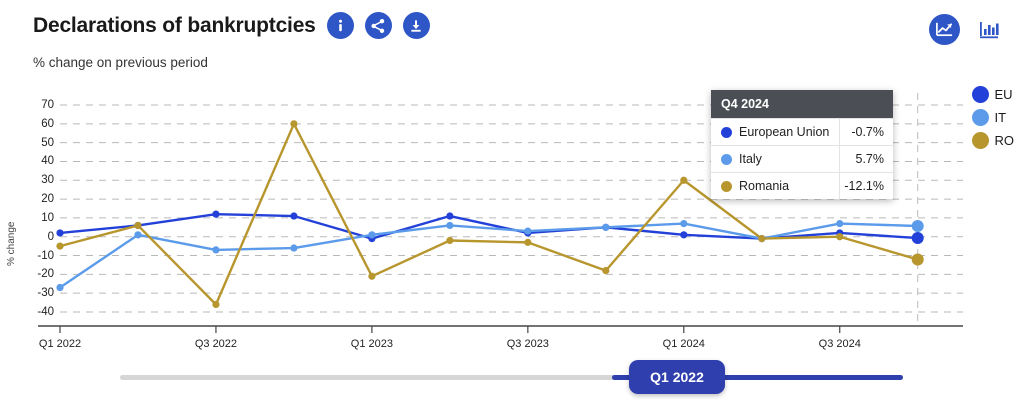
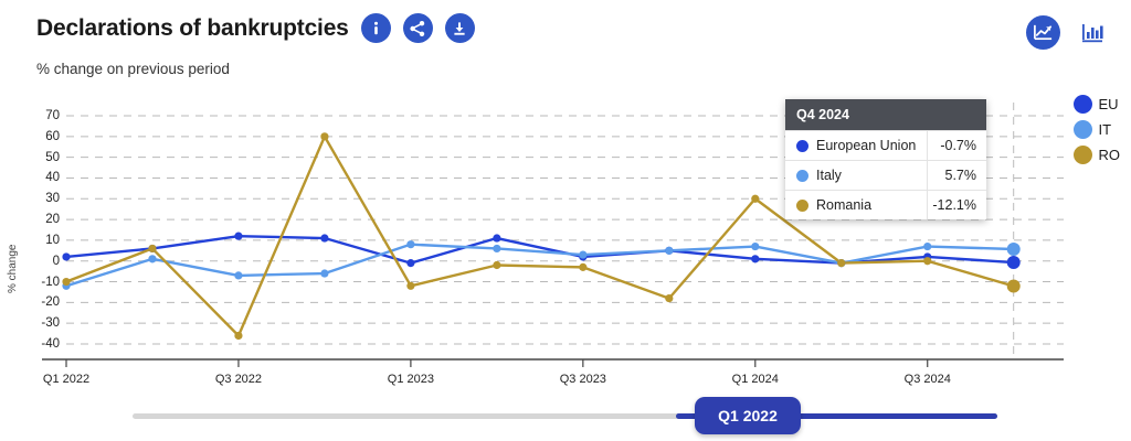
Italy/Q1 2022: -27 -> -12
Romania/Q1 2022: -5 -> -10
Italy/Q1 2023: 1 -> 8
Romania/Q1 2023: -21 -> -12
